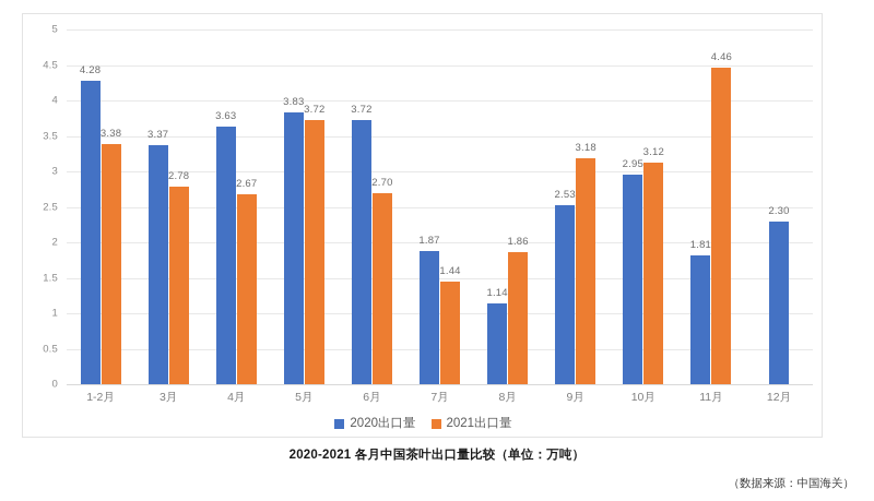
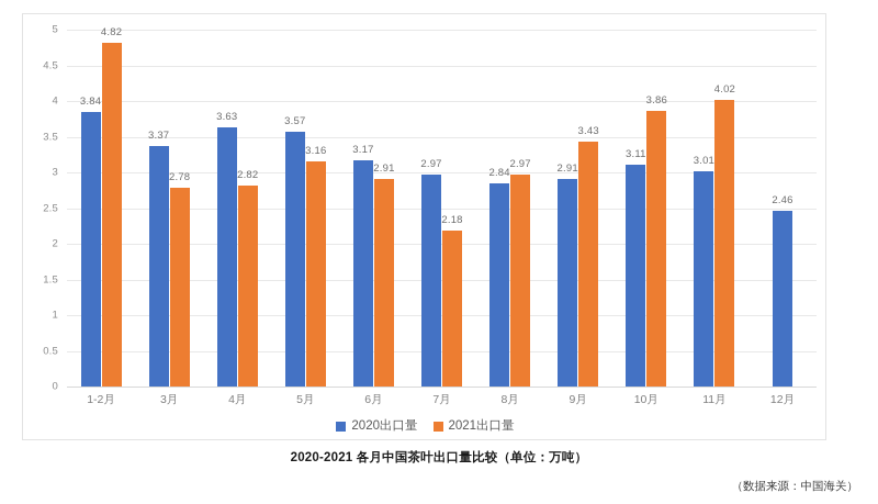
2020出口量/1-2月: 4.28 -> 3.84
2021出口量/1-2月: 3.38 -> 4.82
2021出口量/4月: 2.67 -> 2.82
2020出口量/5月: 3.83 -> 3.57
2021出口量/5月: 3.72 -> 3.16
2020出口量/6月: 3.72 -> 3.17
2021出口量/6月: 2.70 -> 2.91
2020出口量/7月: 1.87 -> 2.97
2021出口量/7月: 1.44 -> 2.18
2020出口量/8月: 1.14 -> 2.84
2021出口量/8月: 1.86 -> 2.97
2020出口量/9月: 2.53 -> 2.91
2021出口量/9月: 3.18 -> 3.43
2020出口量/10月: 2.95 -> 3.11
2021出口量/10月: 3.12 -> 3.86
2020出口量/11月: 1.81 -> 3.01
2021出口量/11月: 4.46 -> 4.02
2020出口量/12月: 2.30 -> 2.46
